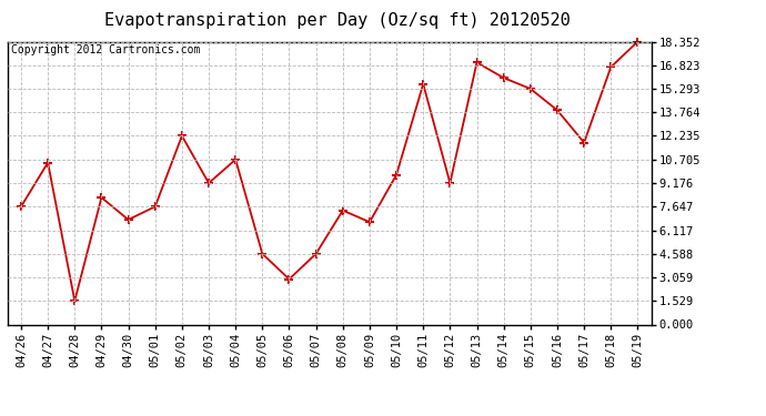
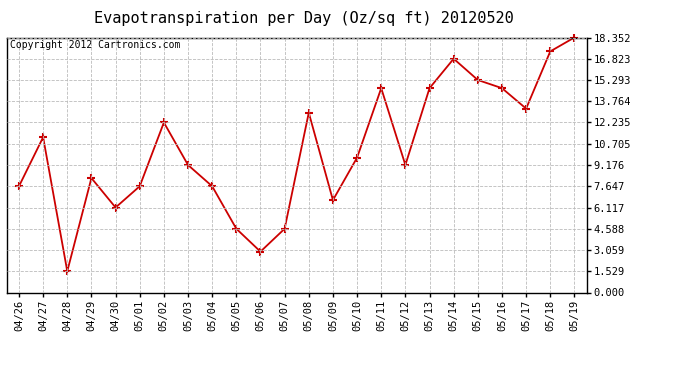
04/27: 10.5 -> 11.2
04/30: 6.8 -> 6.1
05/04: 10.7 -> 7.6
05/08: 7.4 -> 12.9
05/11: 15.6 -> 14.7
05/13: 17.0 -> 14.7
05/14: 16.0 -> 16.8
05/16: 13.9 -> 14.7
05/17: 11.8 -> 13.2
05/18: 16.7 -> 17.4
